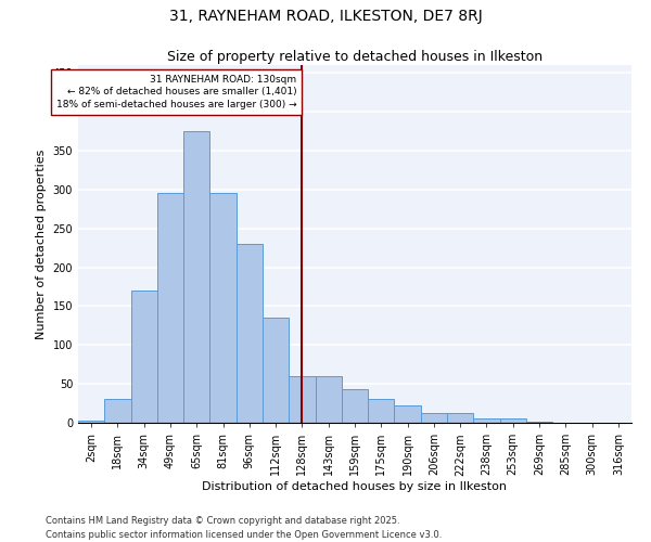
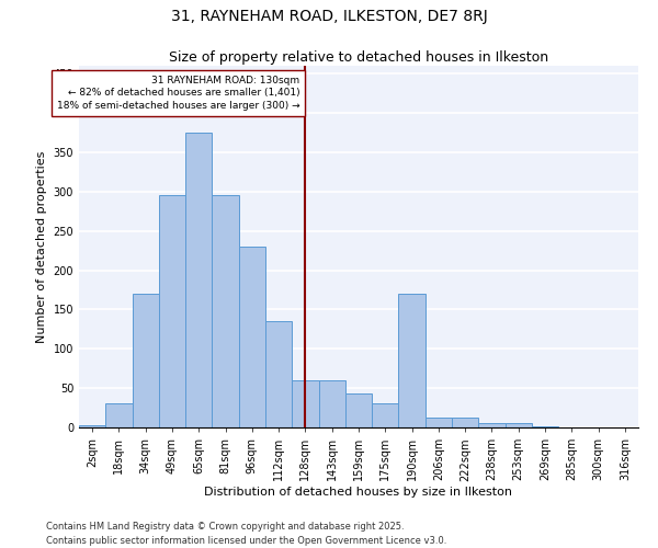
190sqm: 22 -> 170
